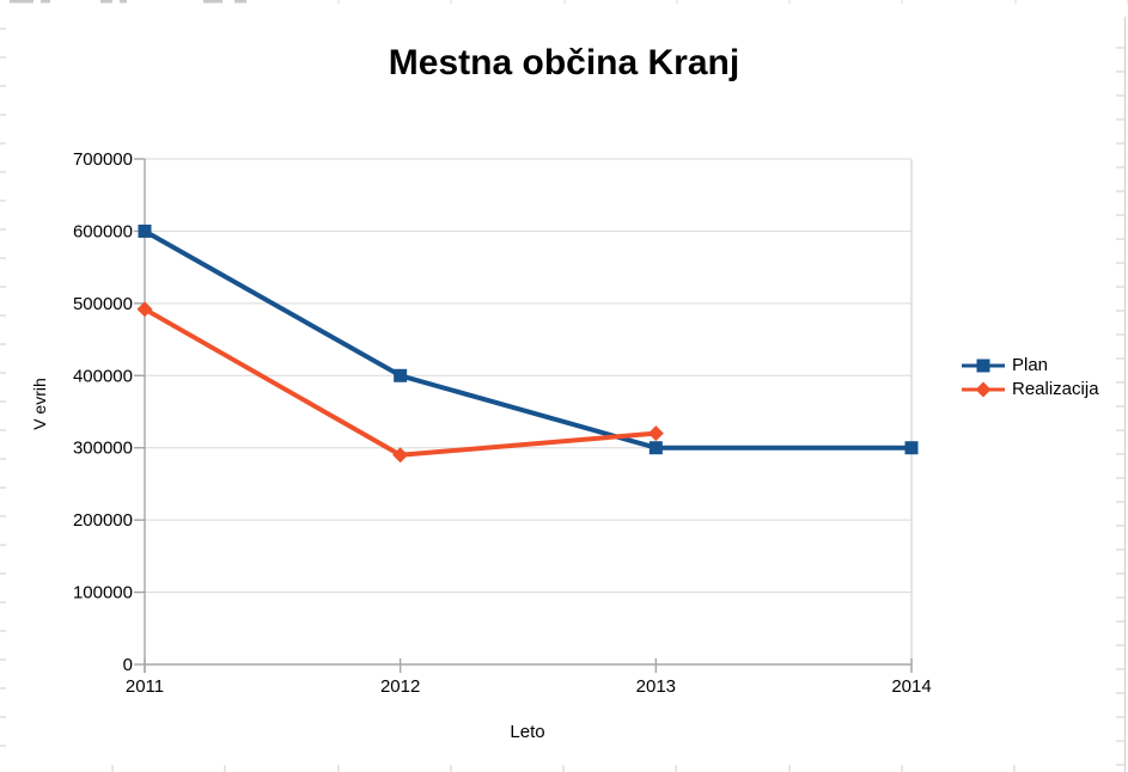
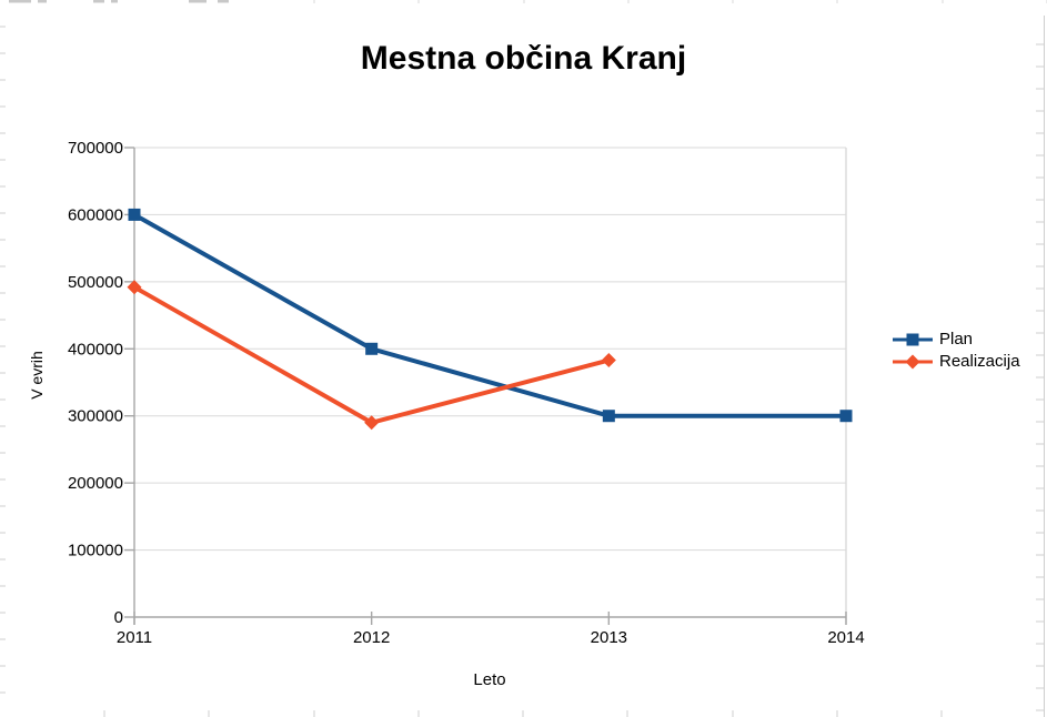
Realizacija/2013: 320000 -> 380000
